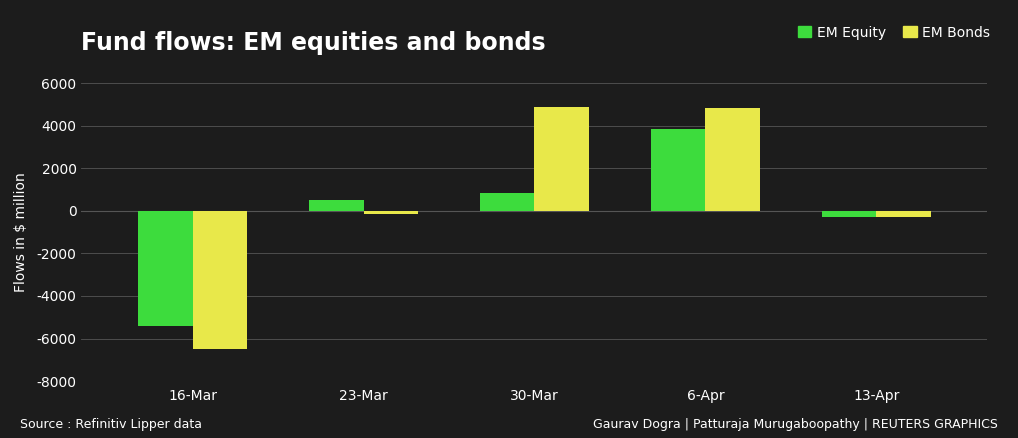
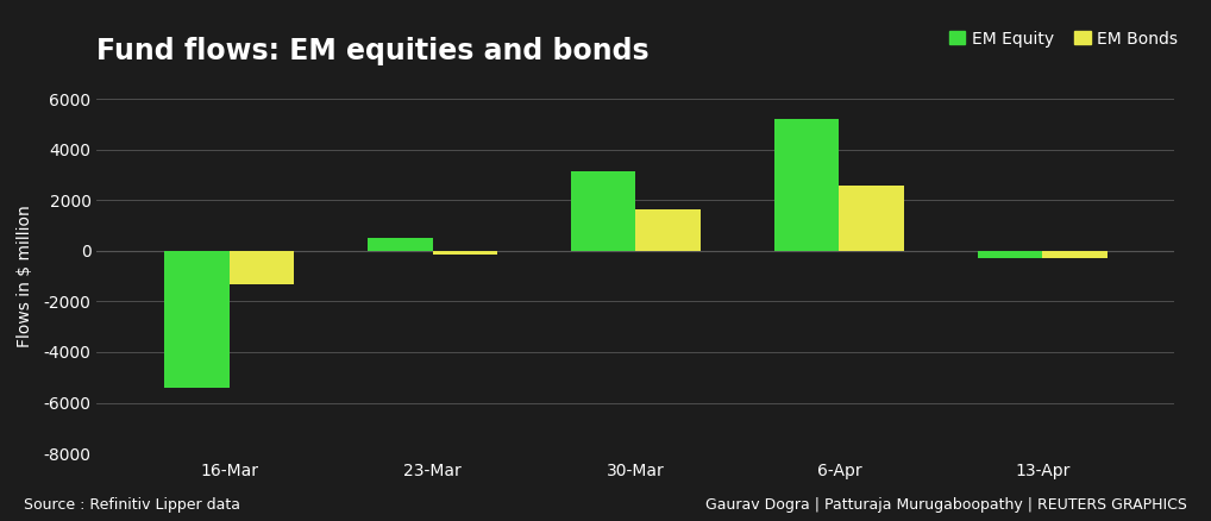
EM Bonds/16-Mar: -6500 -> -1300
EM Equity/30-Mar: 850 -> 3150
EM Bonds/30-Mar: 4900 -> 1650
EM Equity/6-Apr: 3850 -> 5200
EM Bonds/6-Apr: 4850 -> 2600
